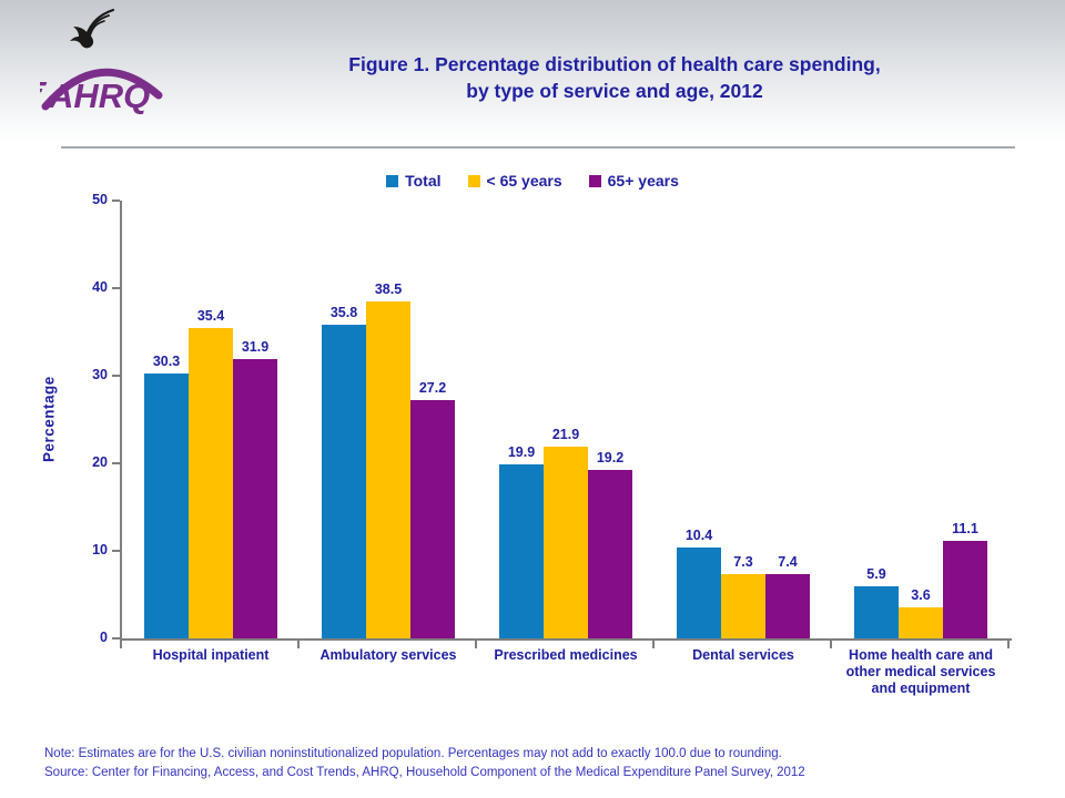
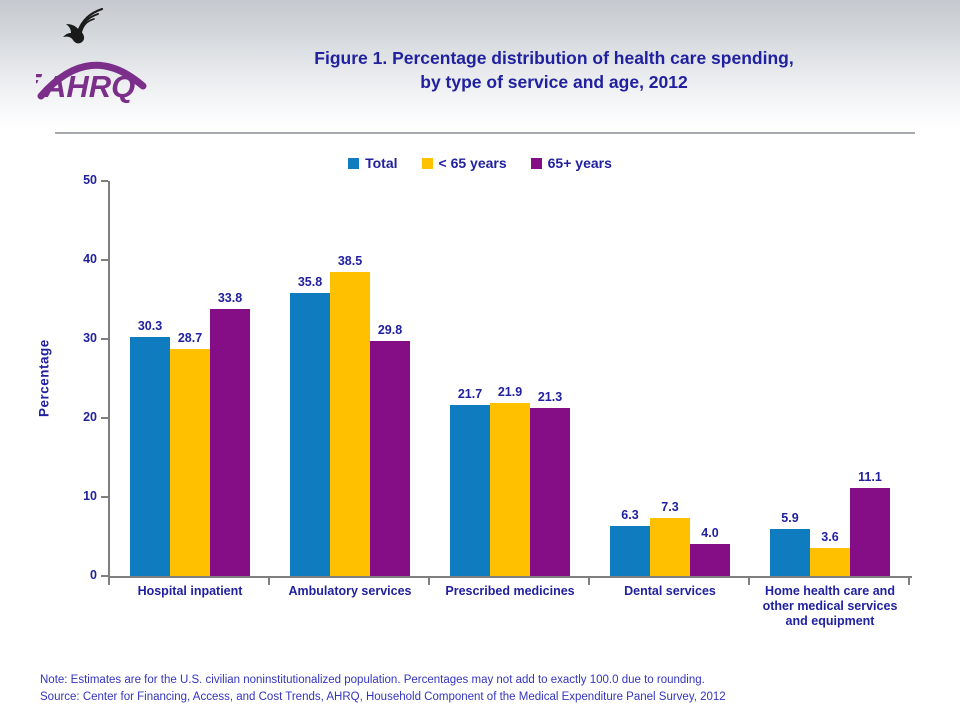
< 65 years/Hospital inpatient: 35.4 -> 28.7
65+ years/Hospital inpatient: 31.9 -> 33.8
65+ years/Ambulatory services: 27.2 -> 29.8
Total/Prescribed medicines: 19.9 -> 21.7
65+ years/Prescribed medicines: 19.2 -> 21.3
Total/Dental services: 10.4 -> 6.3
65+ years/Dental services: 7.4 -> 4.0
